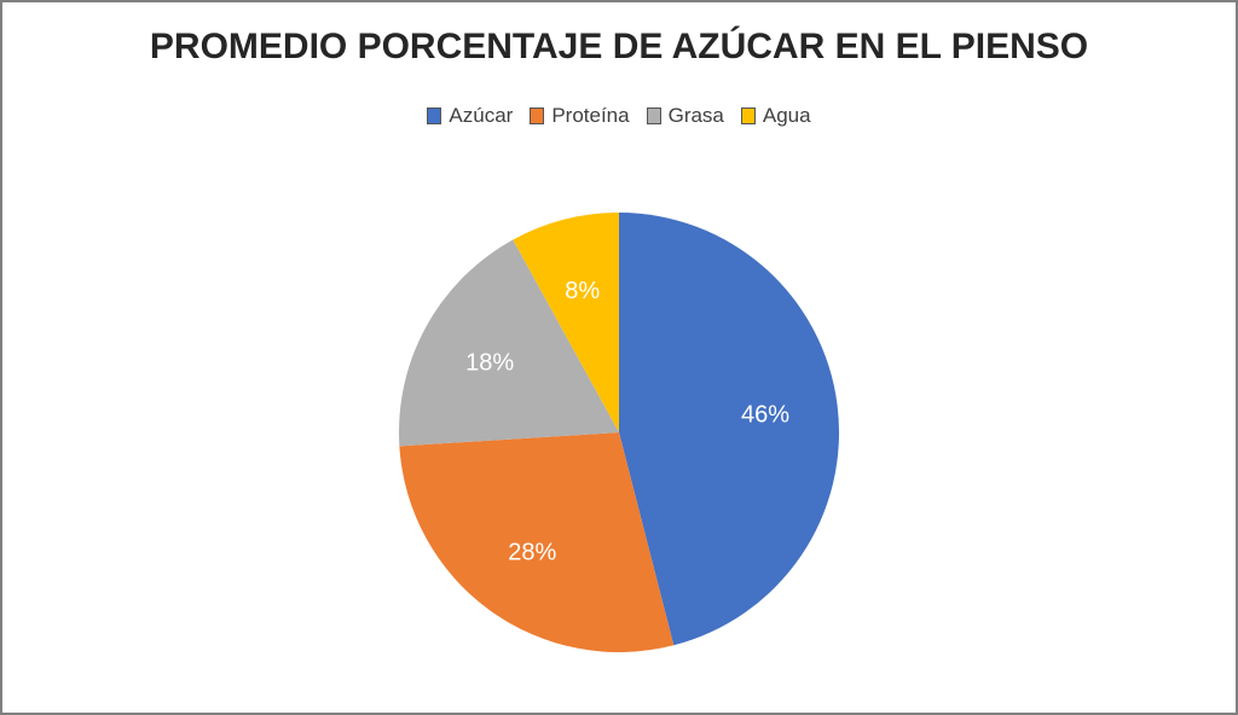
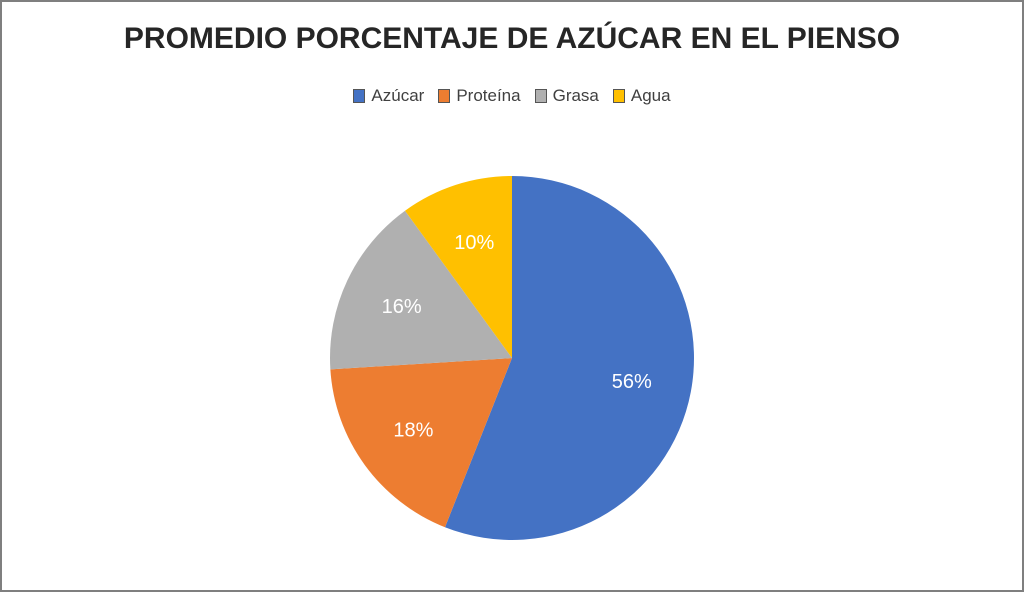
Azúcar: 46% -> 56%
Proteína: 28% -> 18%
Grasa: 18% -> 16%
Agua: 8% -> 10%
